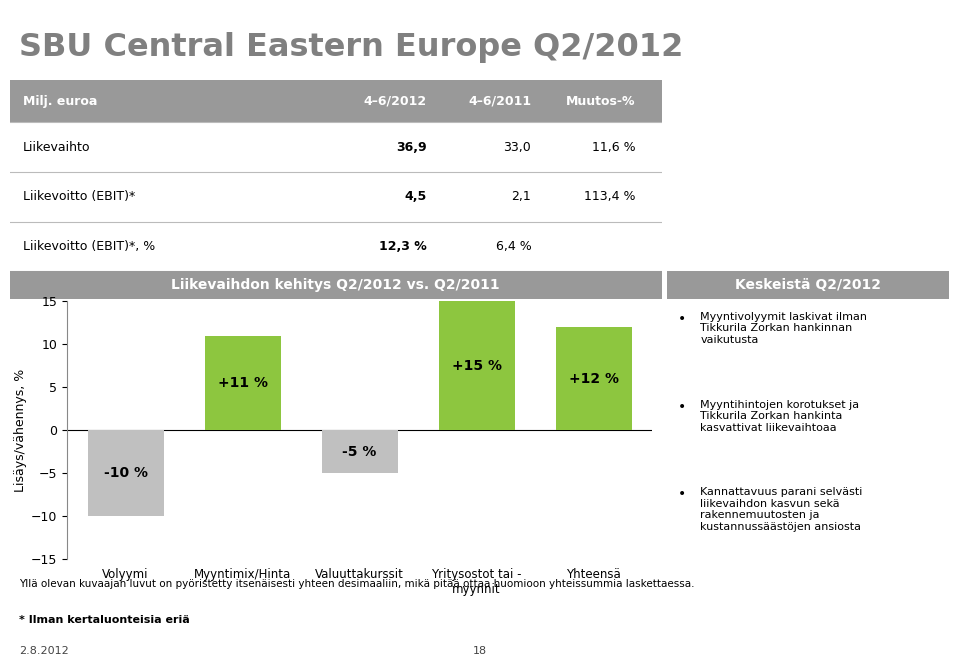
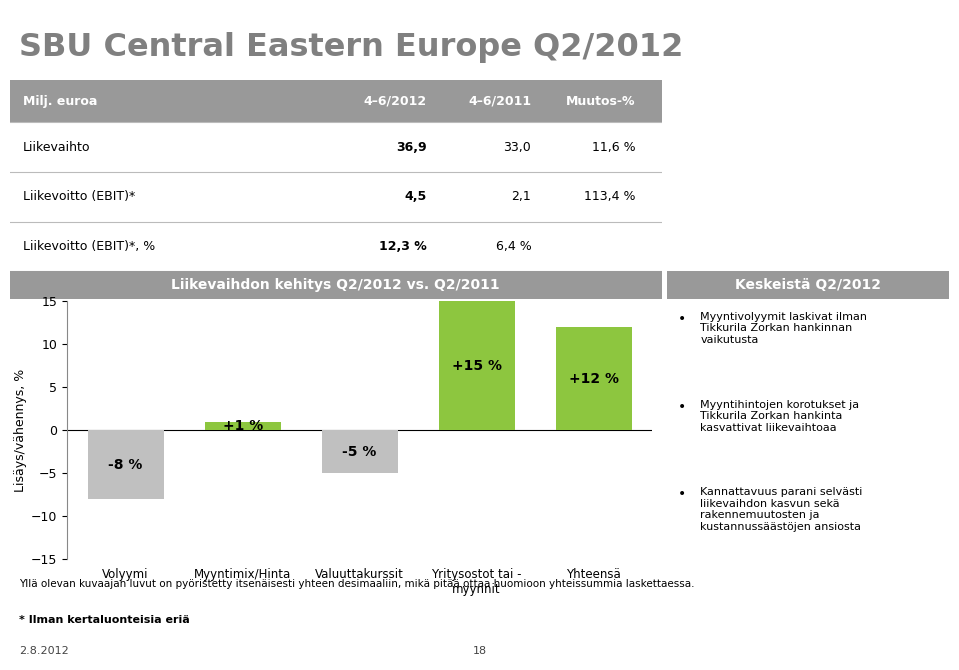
Volyymi: -10 -> -8
Myyntimix/Hinta: +11 -> +1
